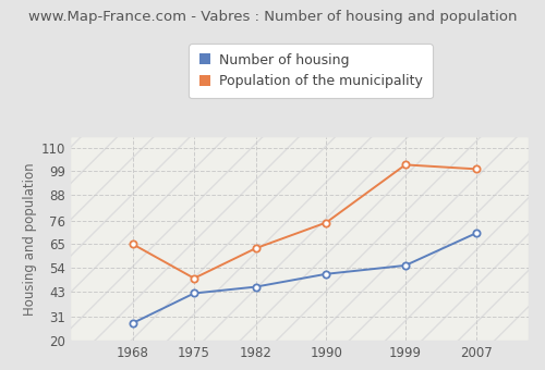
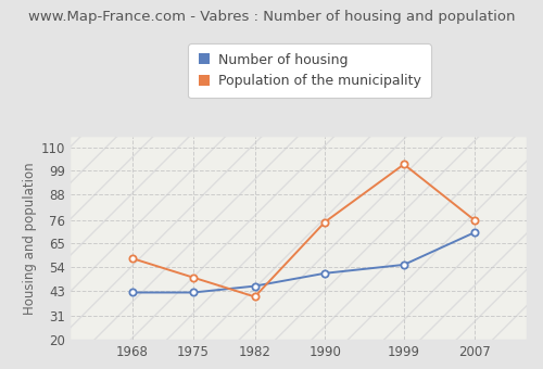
Number of housing/1968: 28 -> 42
Population of the municipality/1968: 65 -> 58
Population of the municipality/1982: 63 -> 40
Population of the municipality/2007: 100 -> 76
